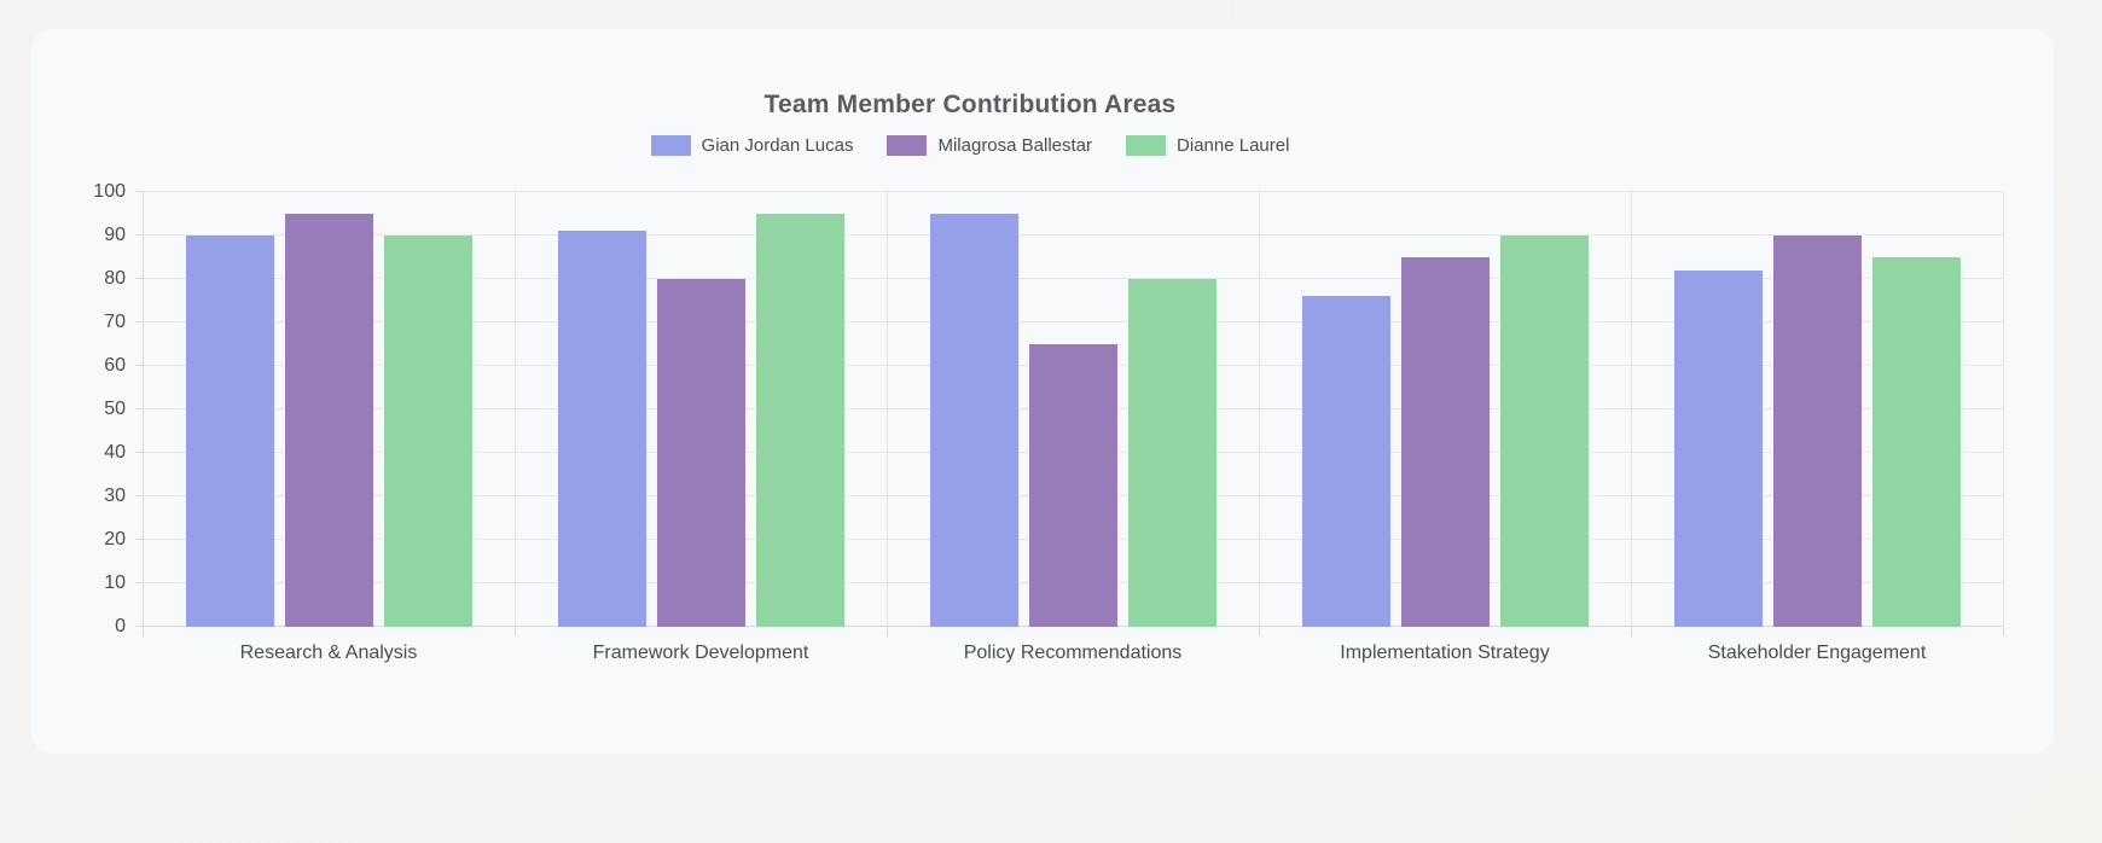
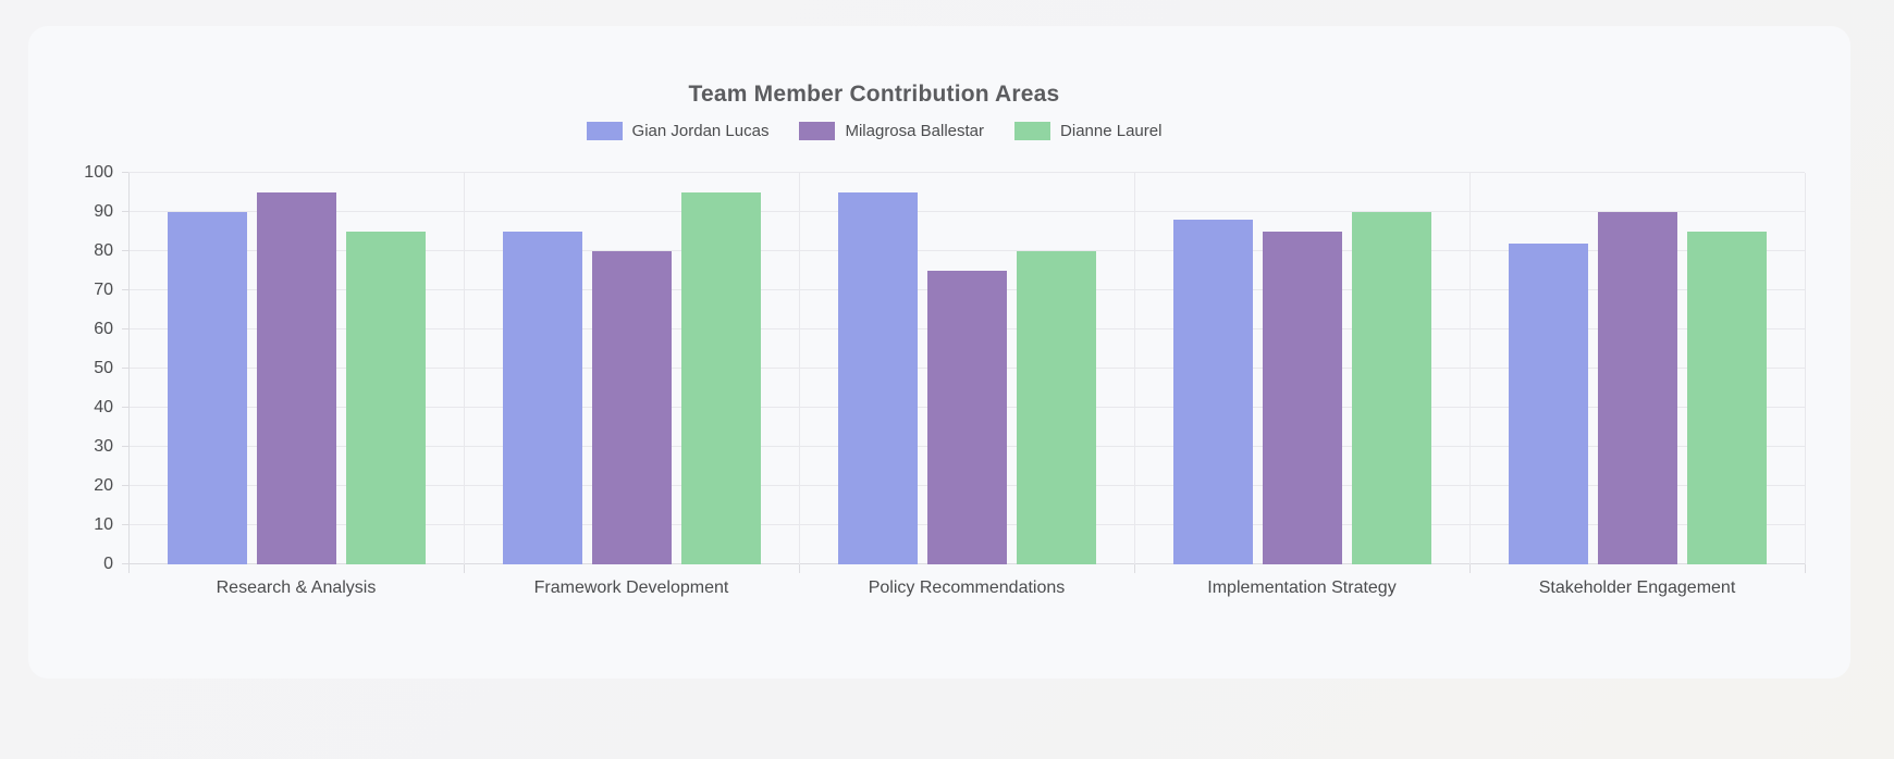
Dianne Laurel/Research & Analysis: 90 -> 85
Gian Jordan Lucas/Framework Development: 91 -> 85
Milagrosa Ballestar/Policy Recommendations: 65 -> 75
Gian Jordan Lucas/Implementation Strategy: 76 -> 88
